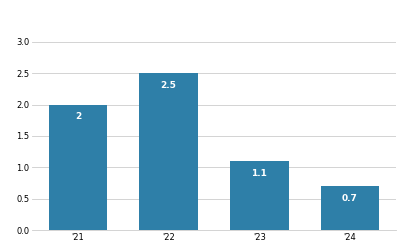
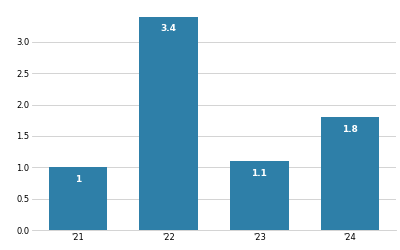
'21: 2 -> 1
'22: 2.5 -> 3.4
'24: 0.7 -> 1.8
